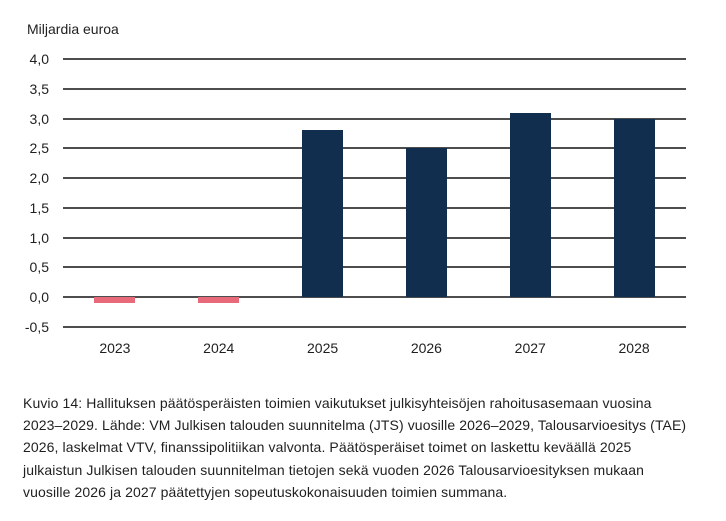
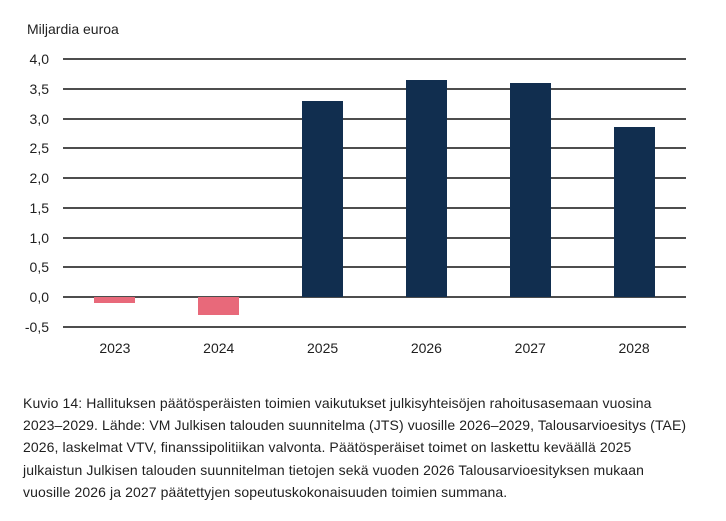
2024: -0,1 -> -0,3
2025: 2,8 -> 3,3
2026: 2,5 -> 3,6
2027: 3,1 -> 3,6
2028: 3,0 -> 2,9
